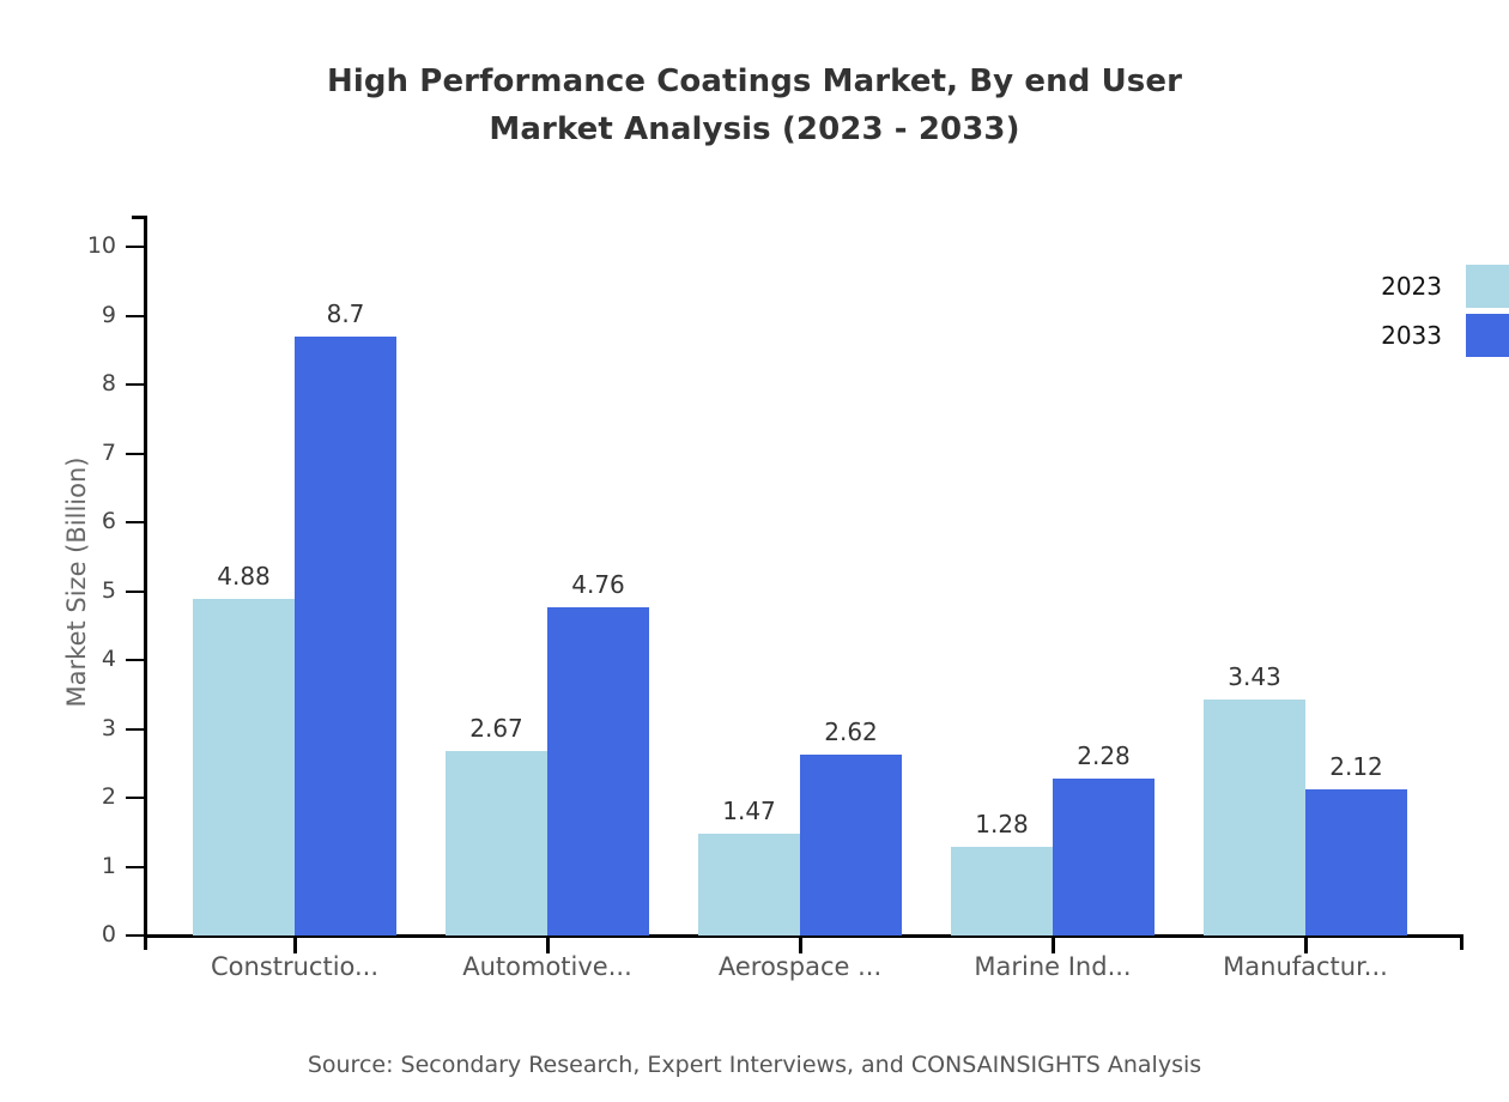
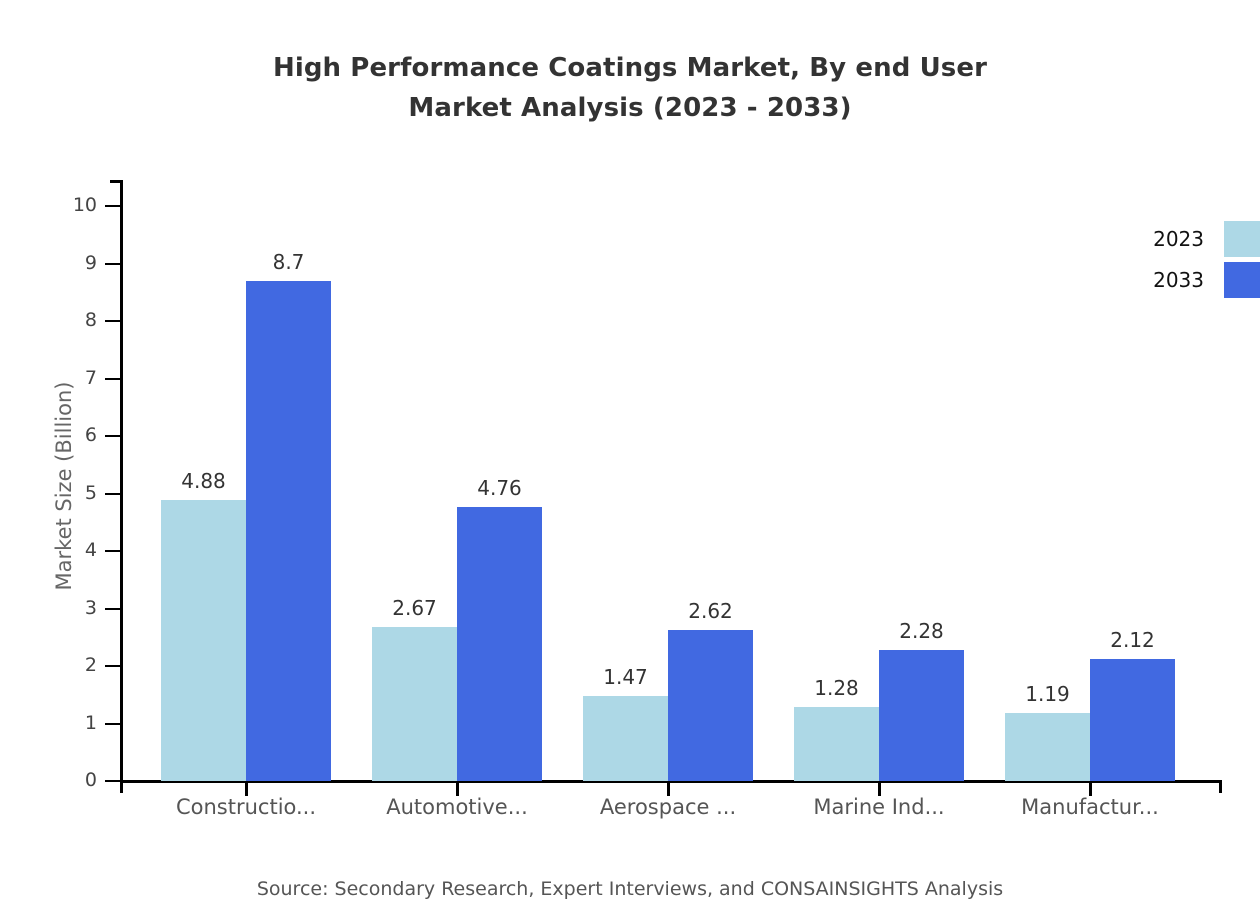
2023/Manufactur...: 3.43 -> 1.19
